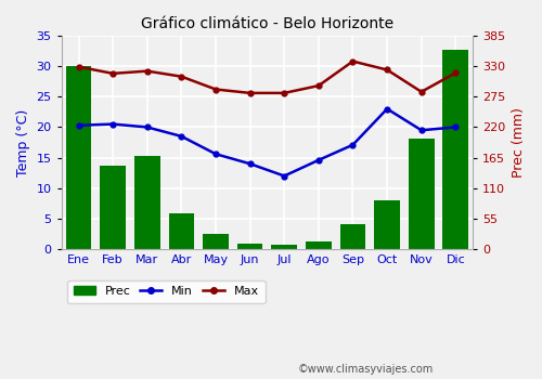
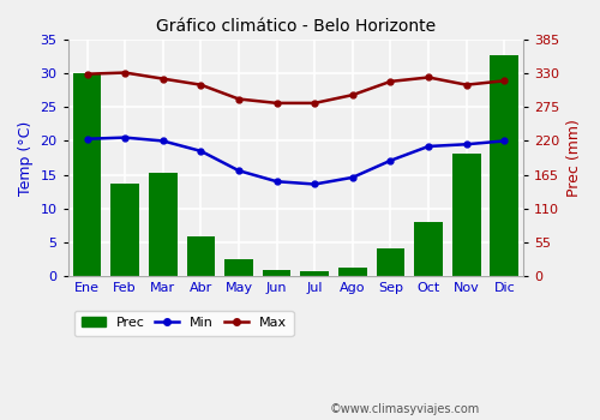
Max/Feb: 28.8 -> 30.1
Min/Jul: 12.0 -> 13.6
Max/Sep: 30.8 -> 28.8
Min/Oct: 23.0 -> 19.2
Max/Nov: 25.8 -> 28.3
